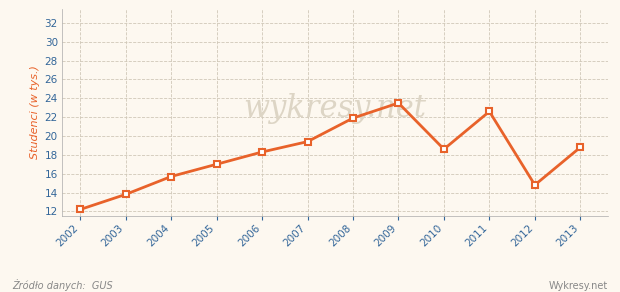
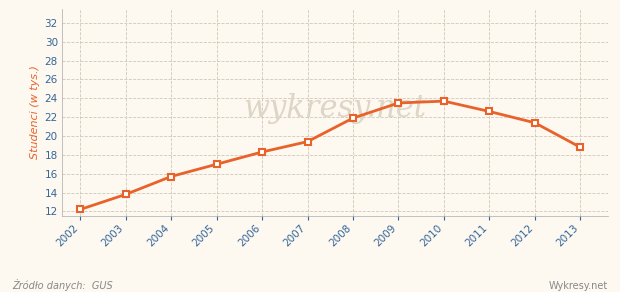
2010: 18.6 -> 23.7
2012: 14.8 -> 21.4
